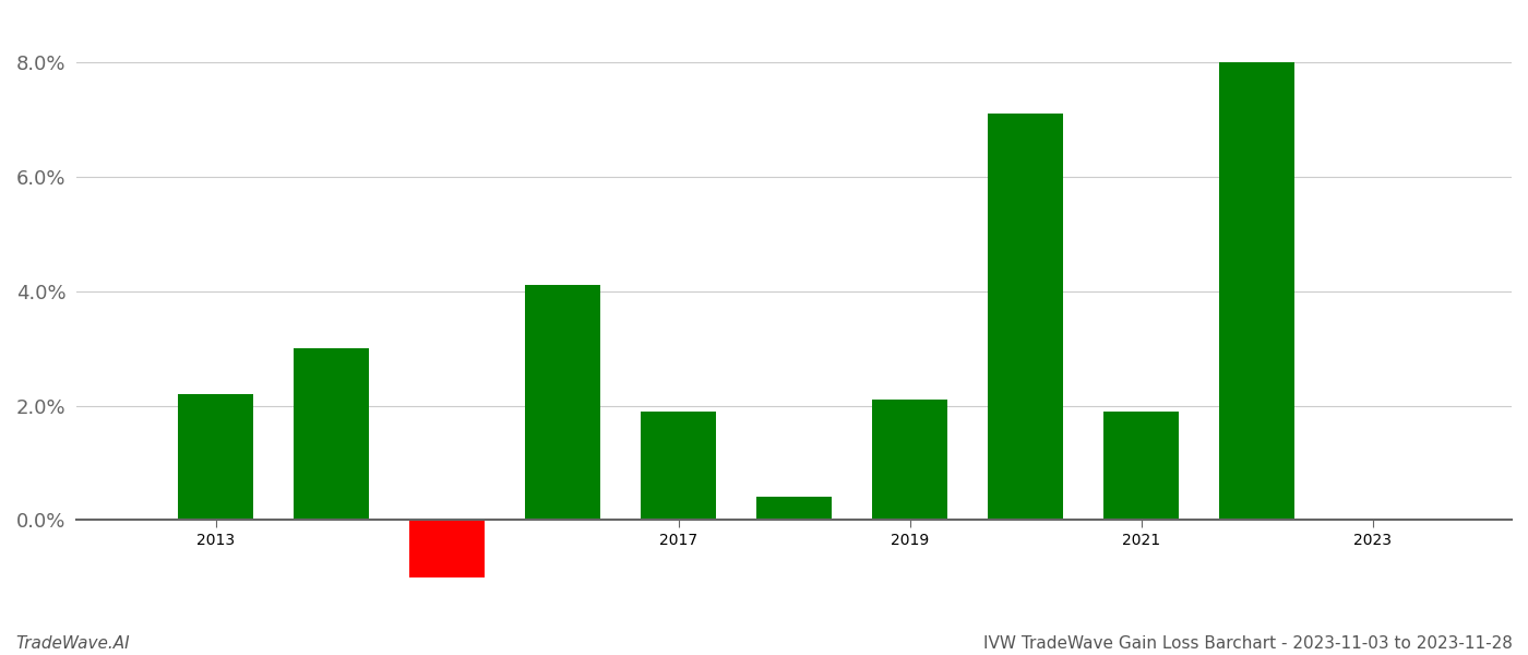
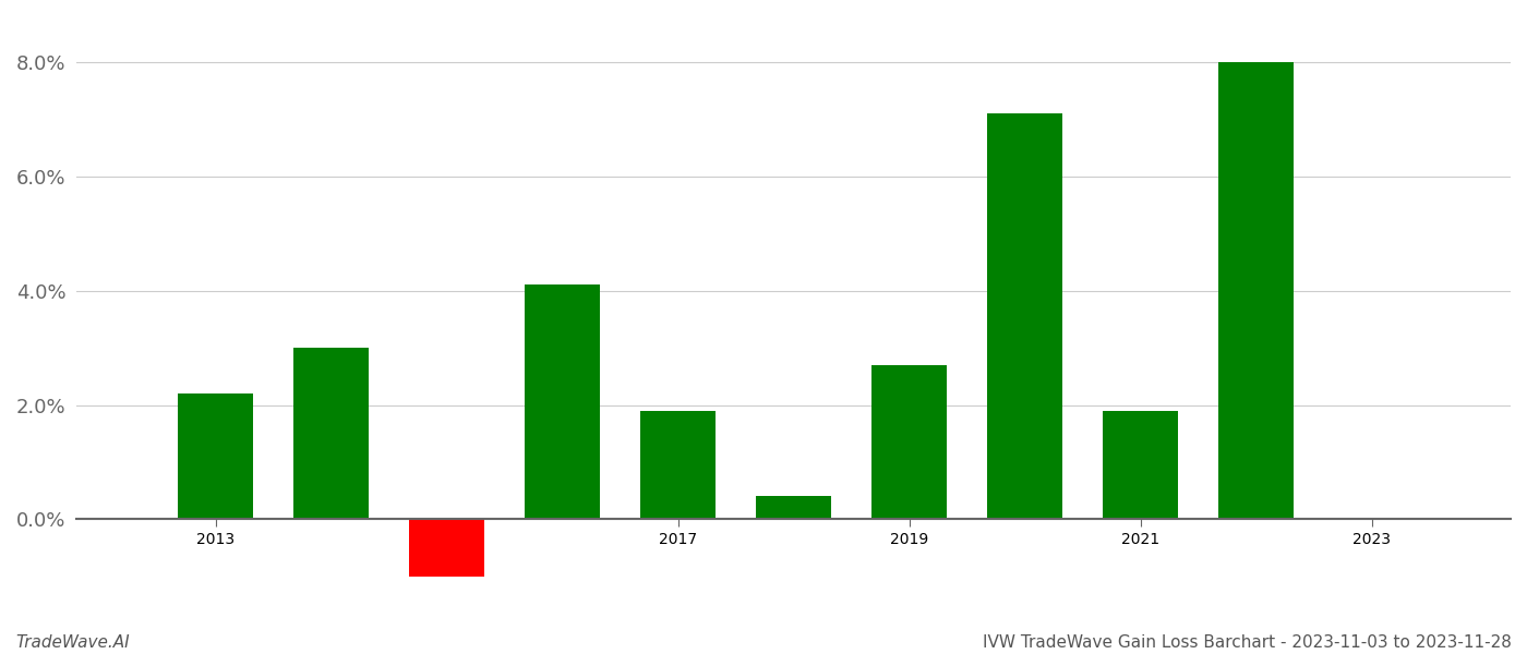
2019: 2.1% -> 2.7%
